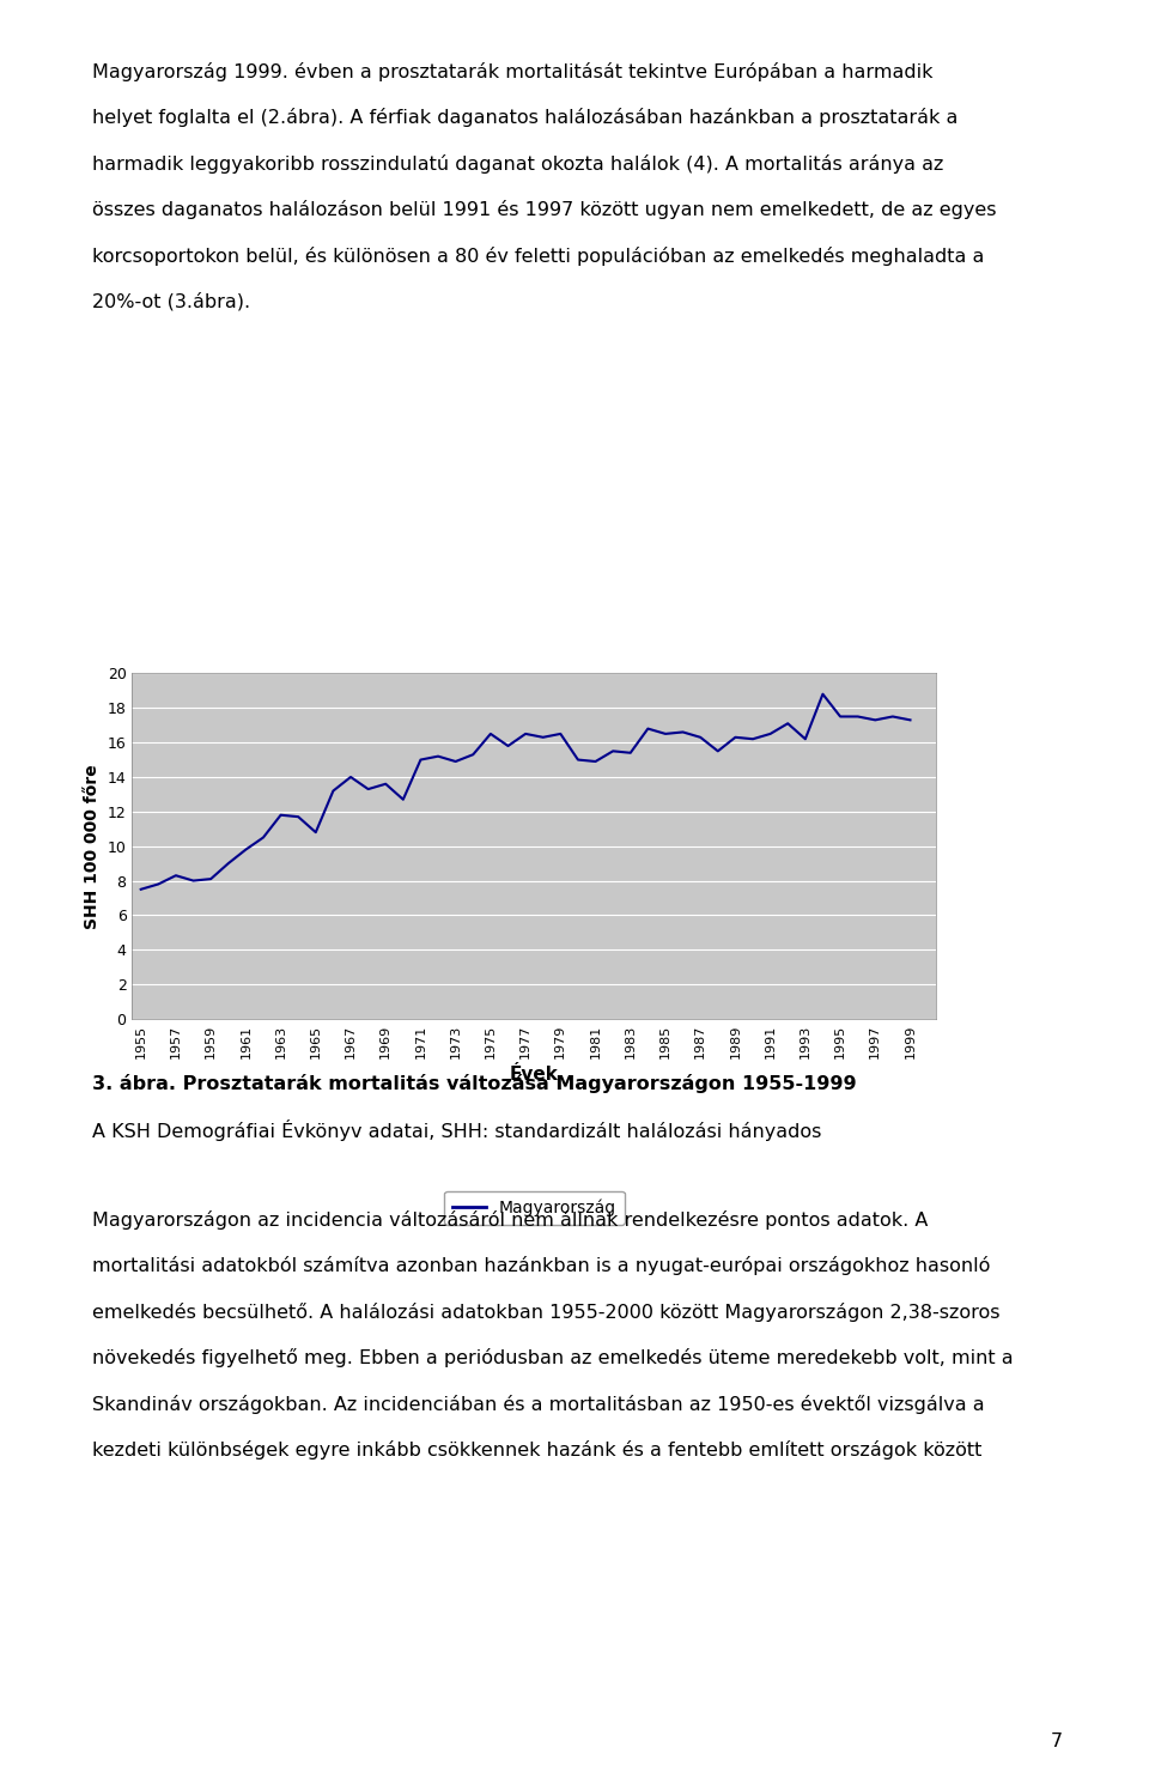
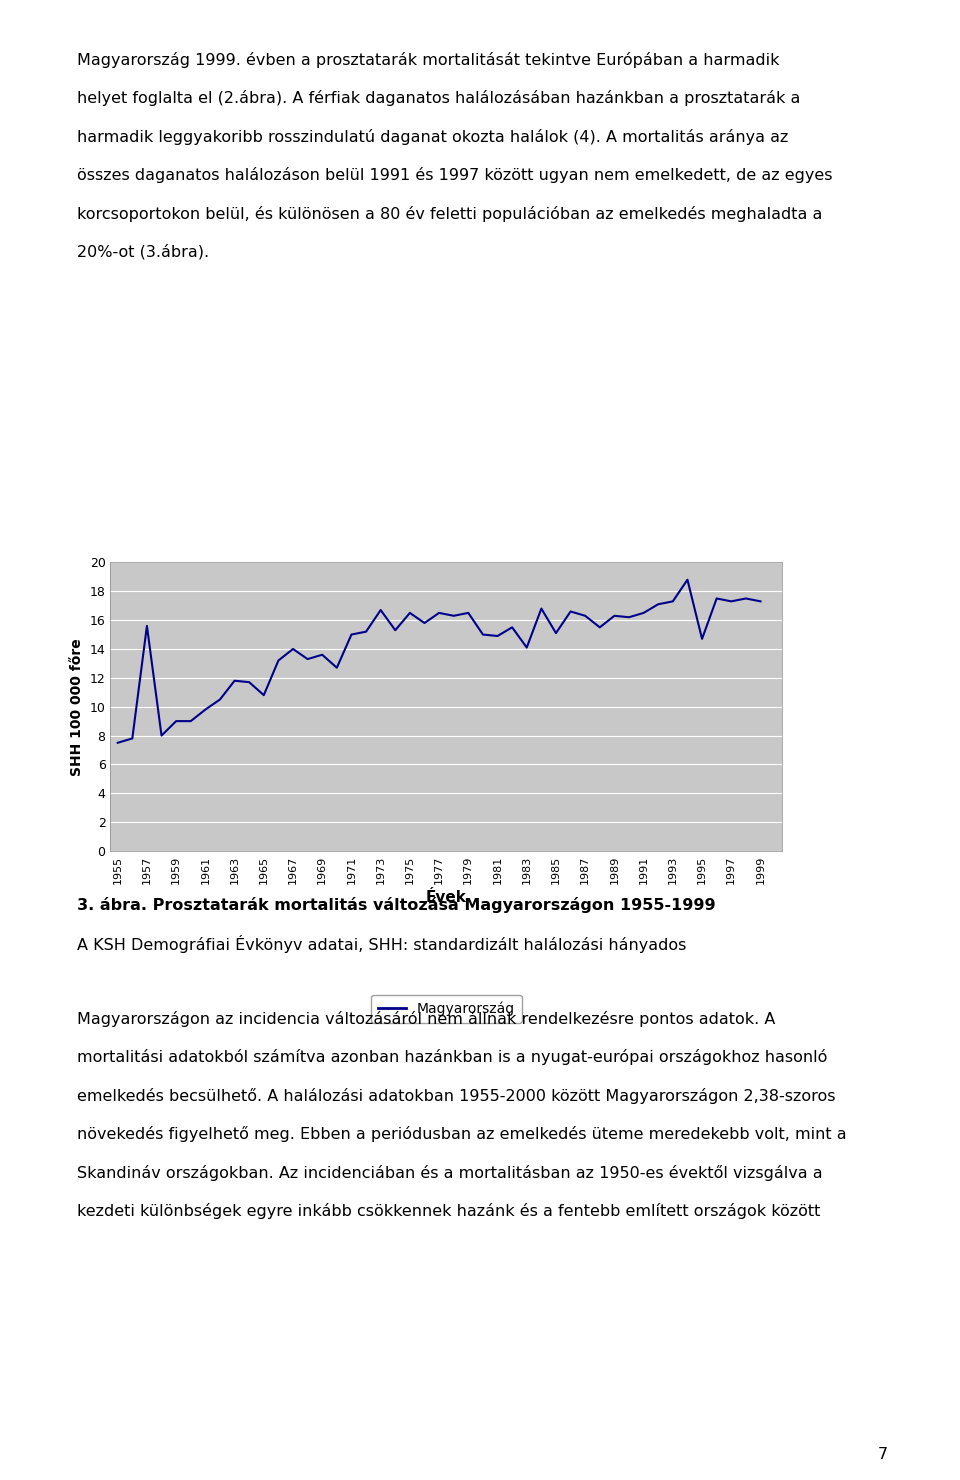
1957: 8.3 -> 15.6
1959: 8.1 -> 9.0
1973: 14.9 -> 16.7
1983: 15.4 -> 14.1
1985: 16.5 -> 15.1
1993: 16.2 -> 17.3
1995: 17.5 -> 14.7
